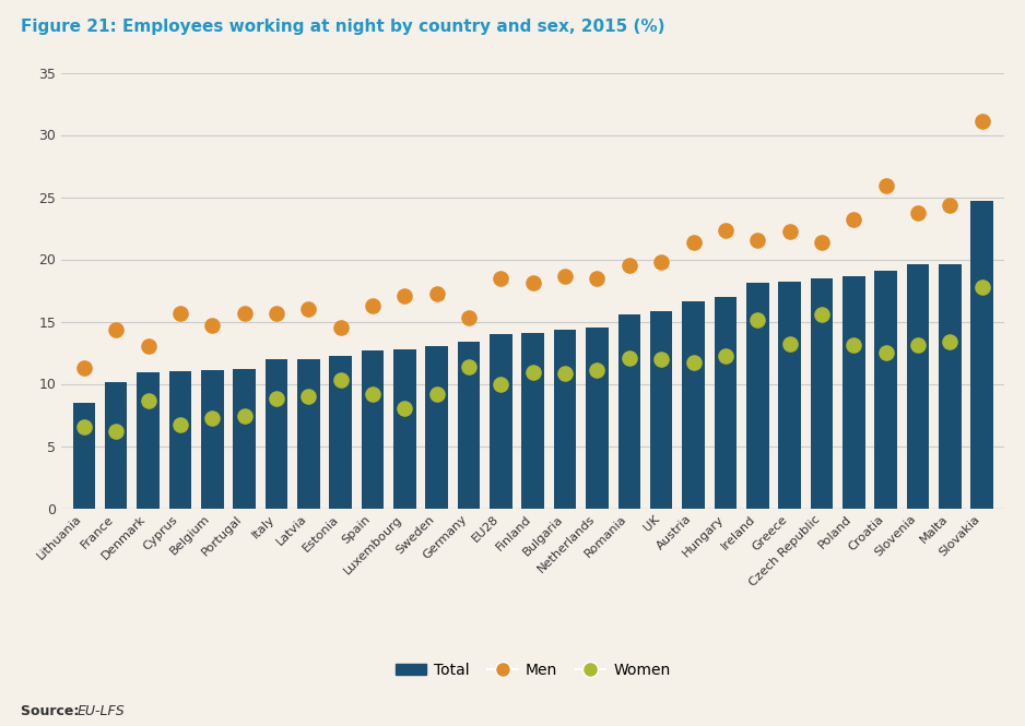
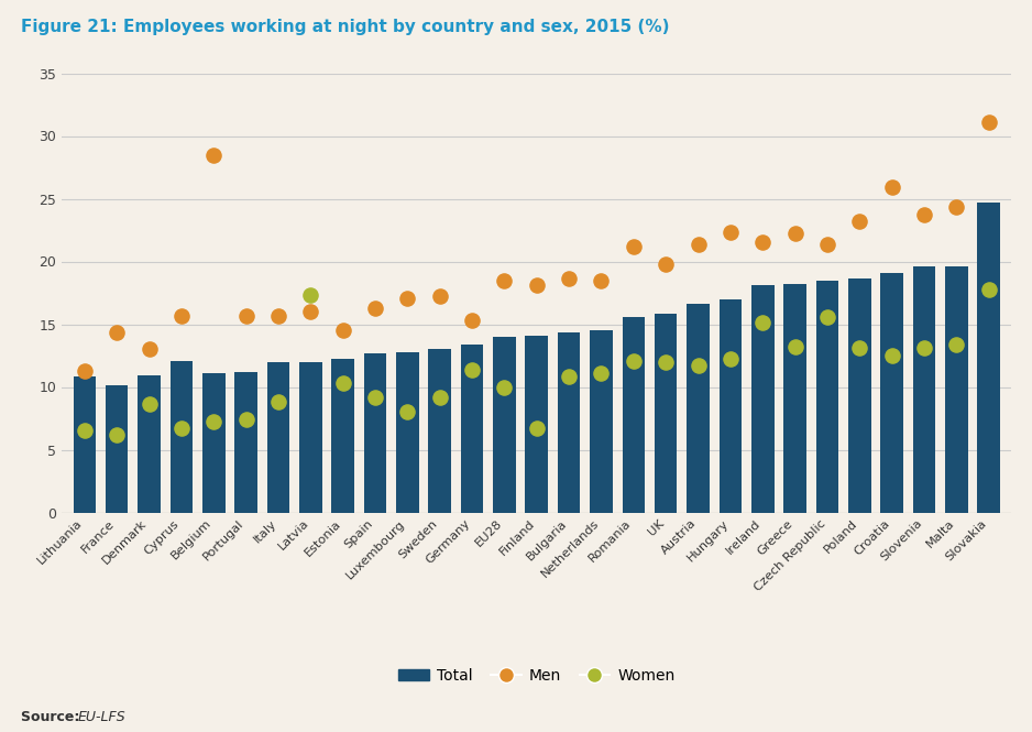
Total/Lithuania: 8.5 -> 10.8
Total/Cyprus: 11.0 -> 12.1
Men/Belgium: 14.7 -> 28.5
Women/Latvia: 9.0 -> 17.3
Women/Finland: 10.9 -> 6.7
Men/Romania: 19.5 -> 21.2
